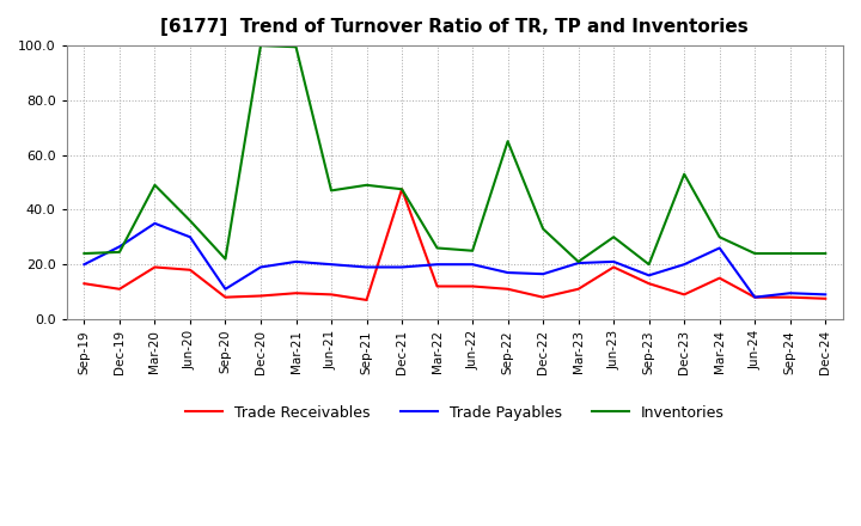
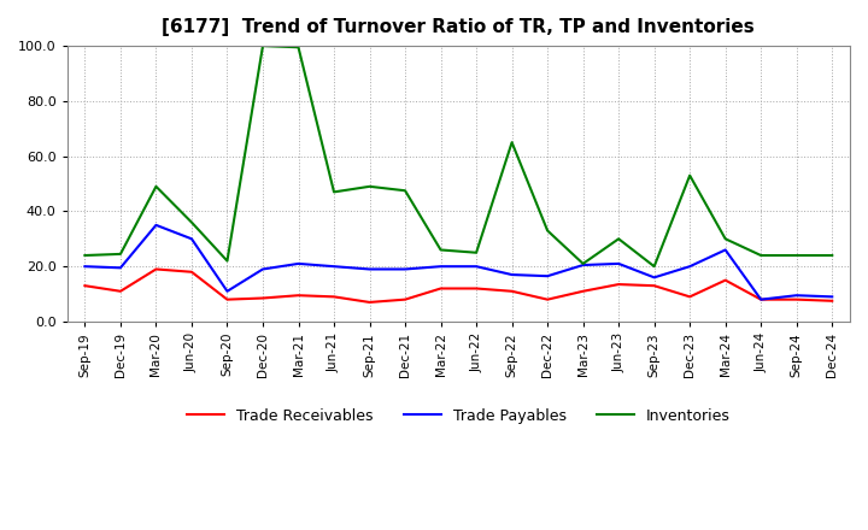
Trade Payables/Dec-19: 26.5 -> 19.5
Trade Receivables/Dec-21: 47.5 -> 8.0
Trade Receivables/Jun-23: 19.0 -> 13.5
